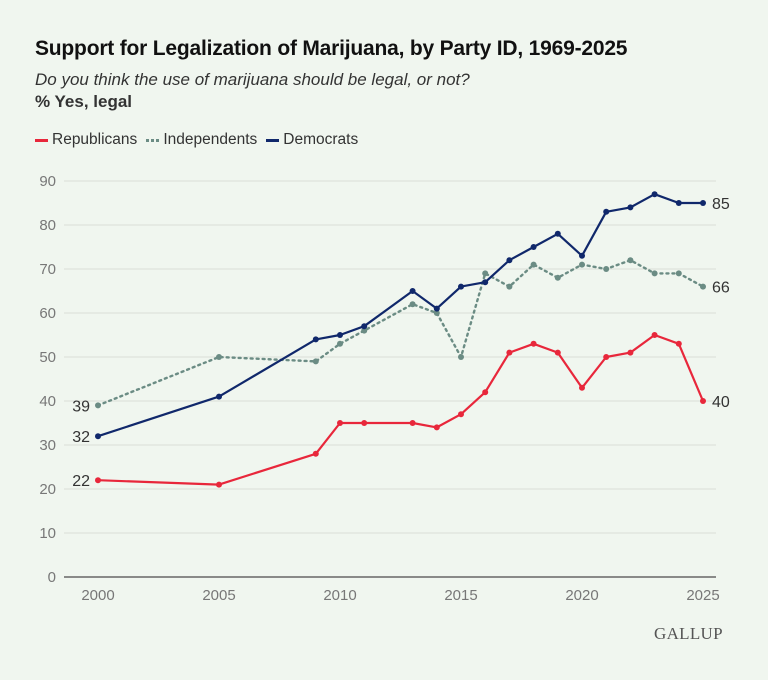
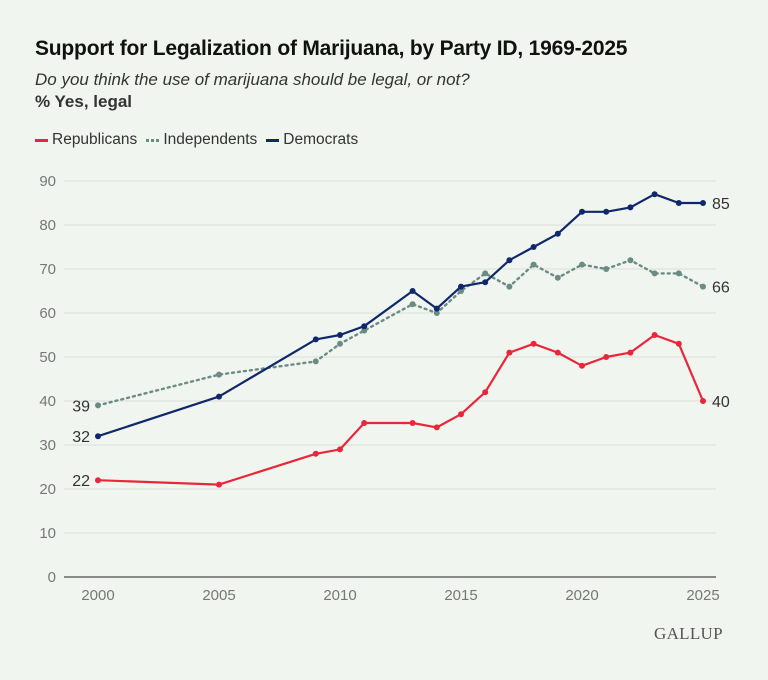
Independents/2005: 50 -> 46
Republicans/2010: 35 -> 29
Independents/2015: 50 -> 65
Republicans/2020: 43 -> 48
Democrats/2020: 73 -> 83
